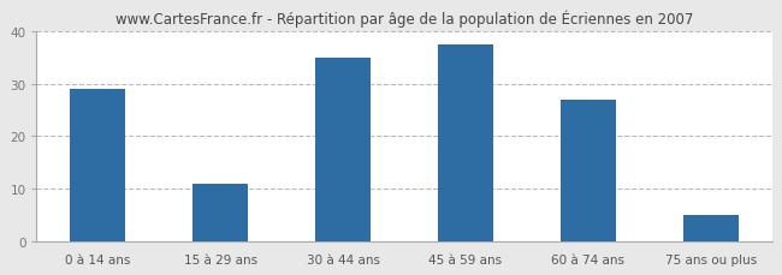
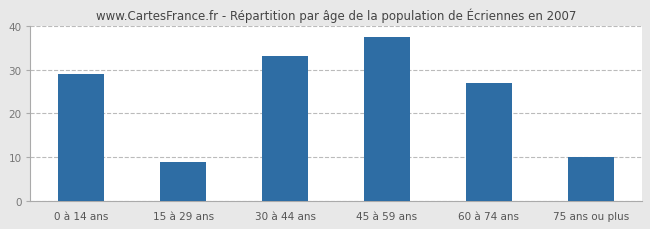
15 à 29 ans: 11.0 -> 9.0
30 à 44 ans: 35.0 -> 33.0
75 ans ou plus: 5.0 -> 10.0
